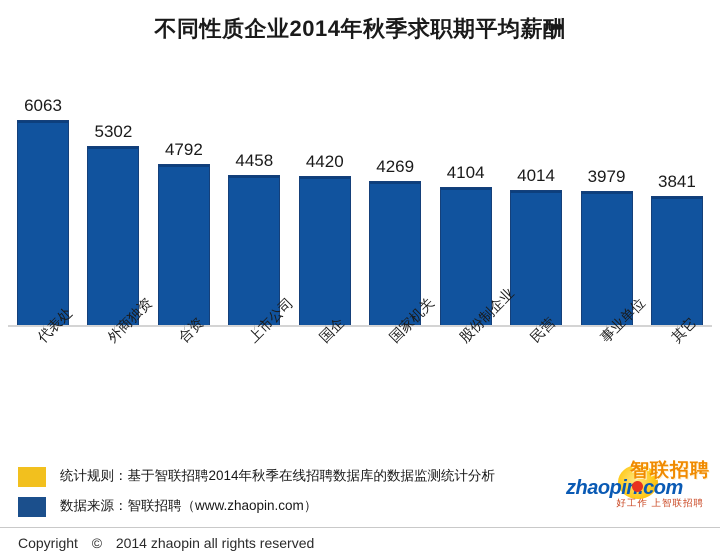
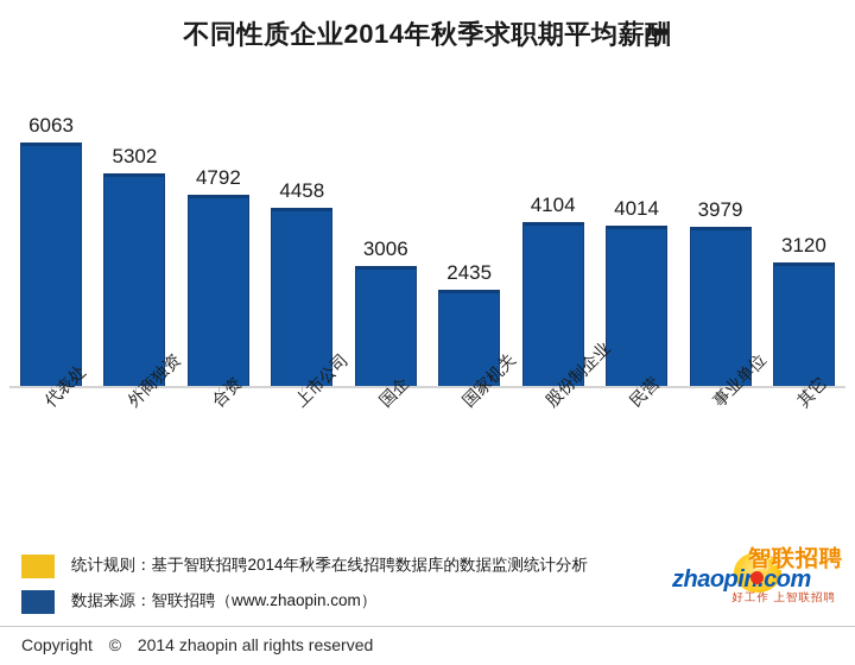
国企: 4420 -> 3006
国家机关: 4269 -> 2435
其它: 3841 -> 3120
